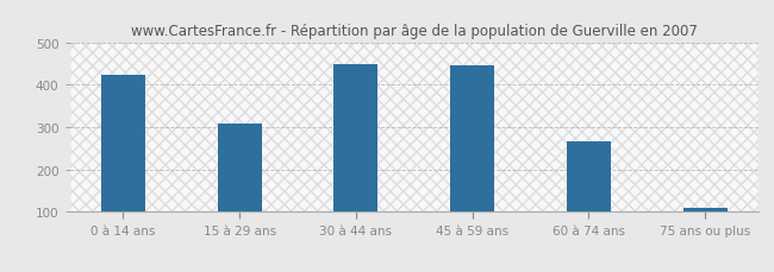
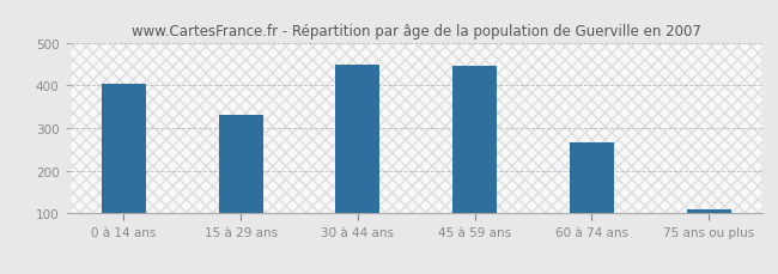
0 à 14 ans: 425 -> 403
15 à 29 ans: 310 -> 330
